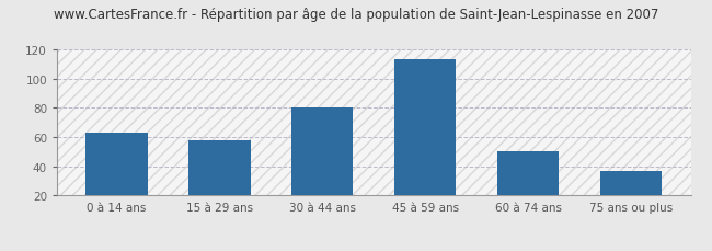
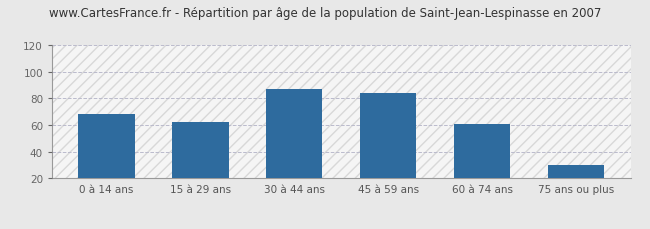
0 à 14 ans: 63 -> 68
15 à 29 ans: 58 -> 62
30 à 44 ans: 80 -> 87
45 à 59 ans: 113 -> 84
60 à 74 ans: 50 -> 61
75 ans ou plus: 37 -> 30
